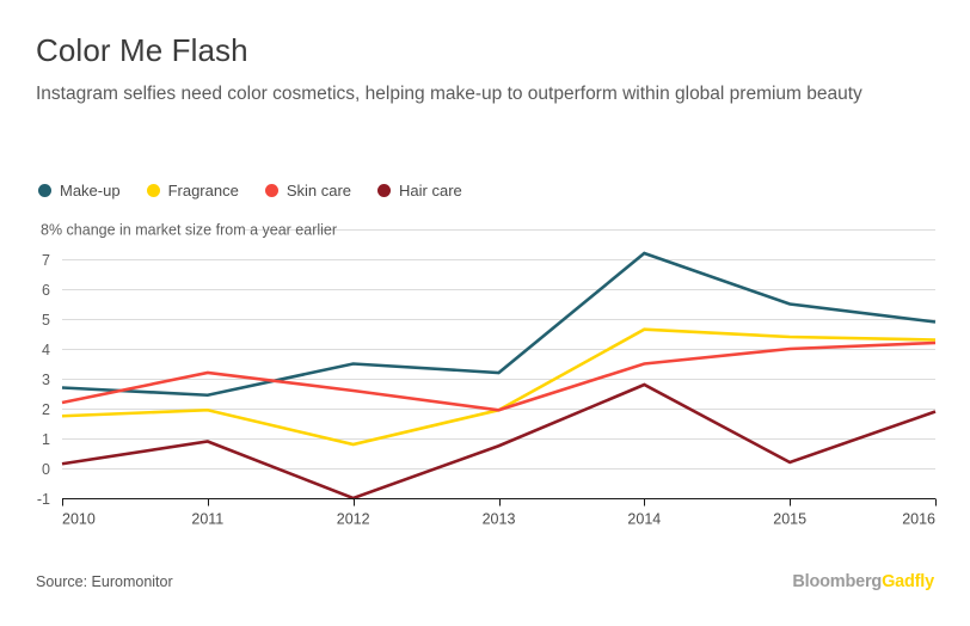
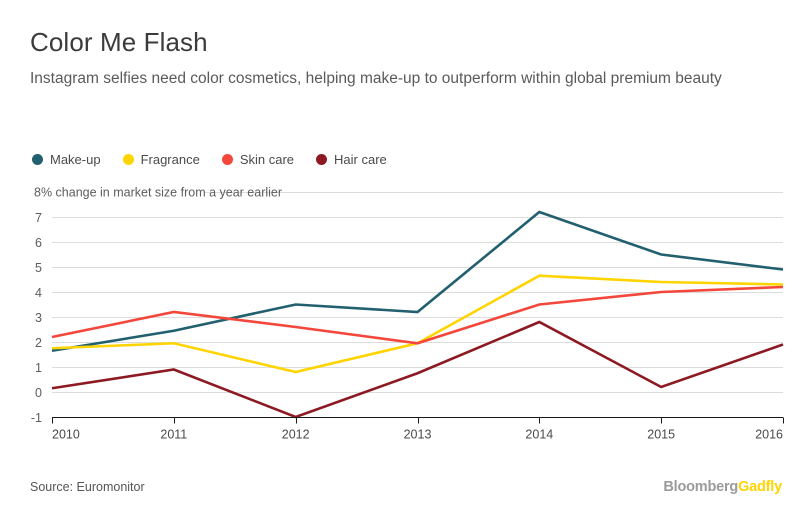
Make-up/2010: 2.7 -> 1.6
